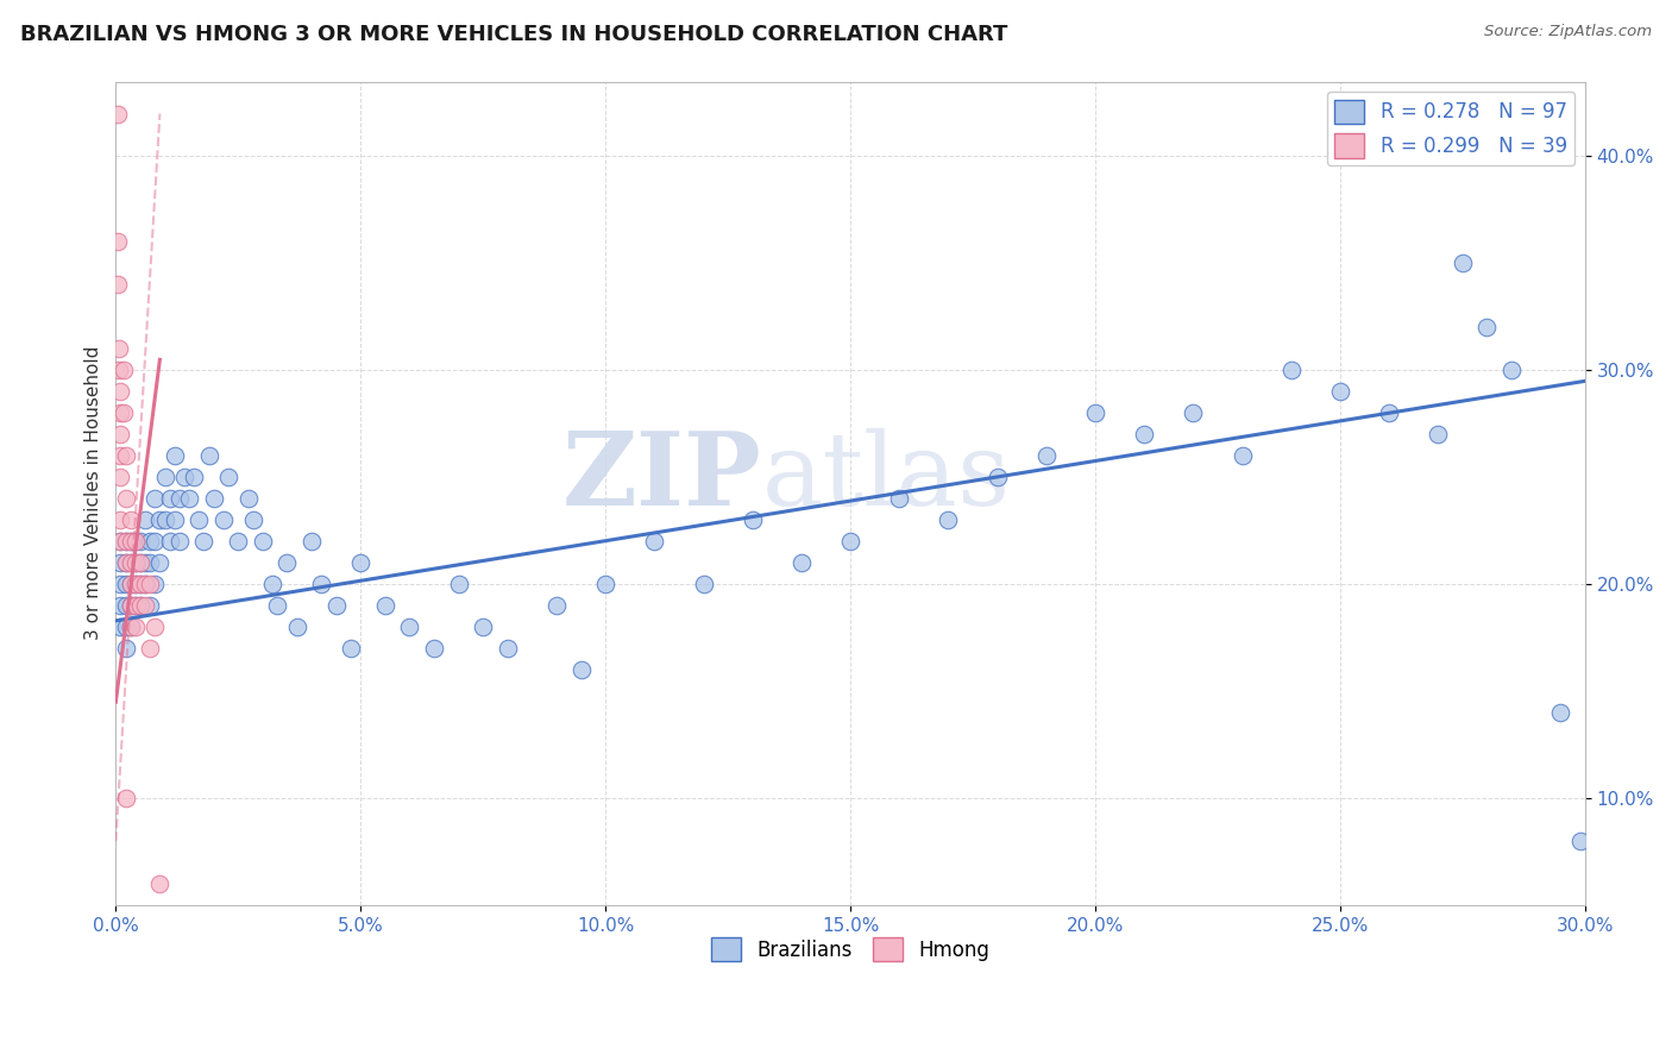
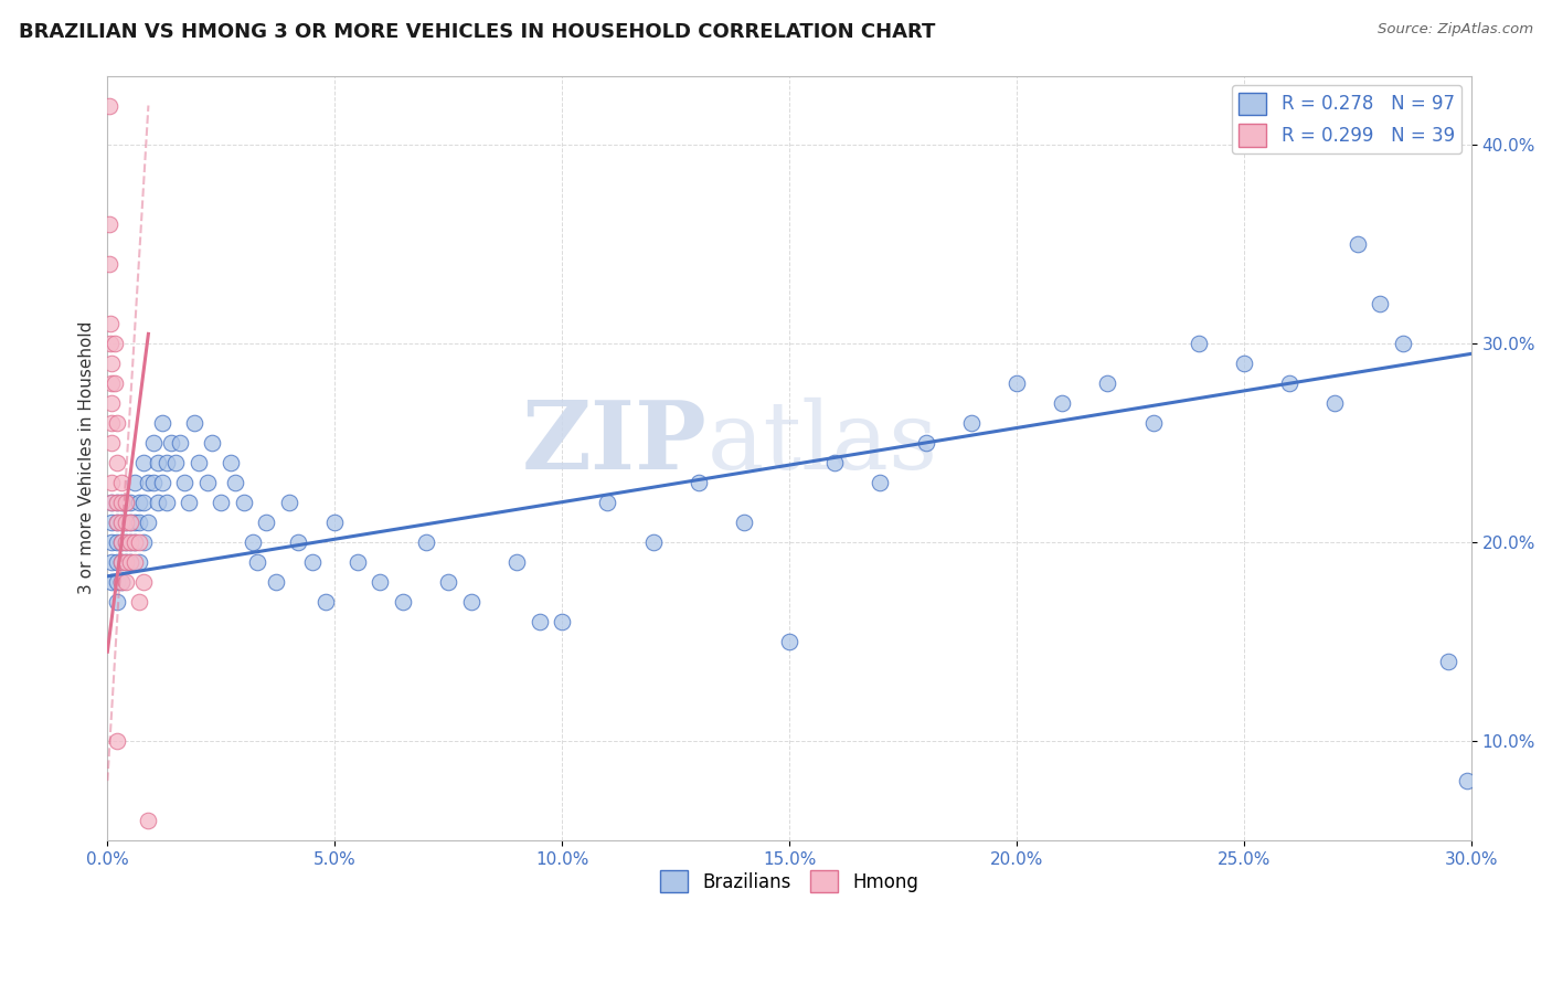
Brazilians/10.0%: 20% -> 16%
Brazilians/15.0%: 22% -> 15%
